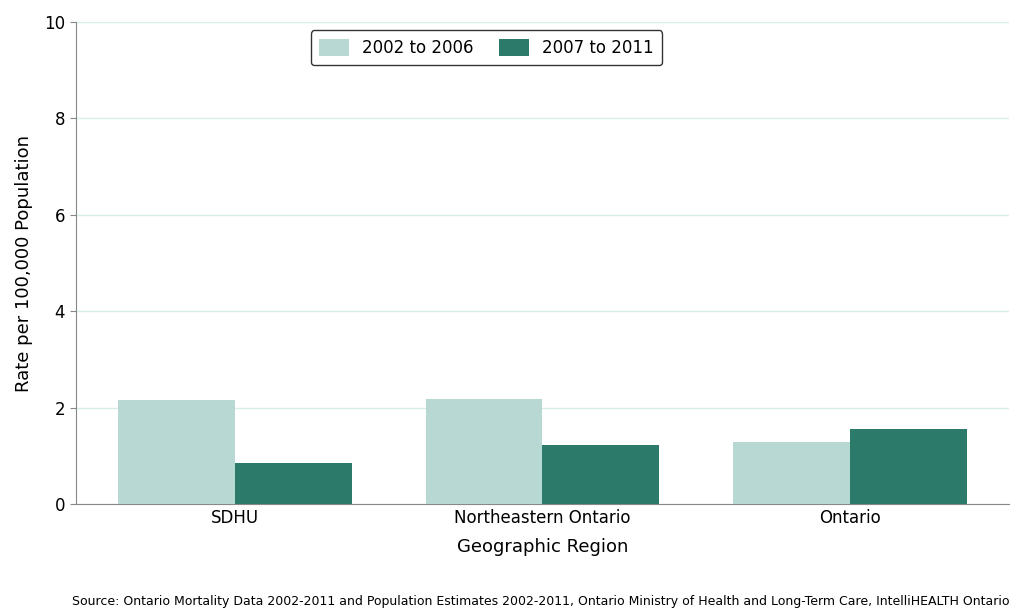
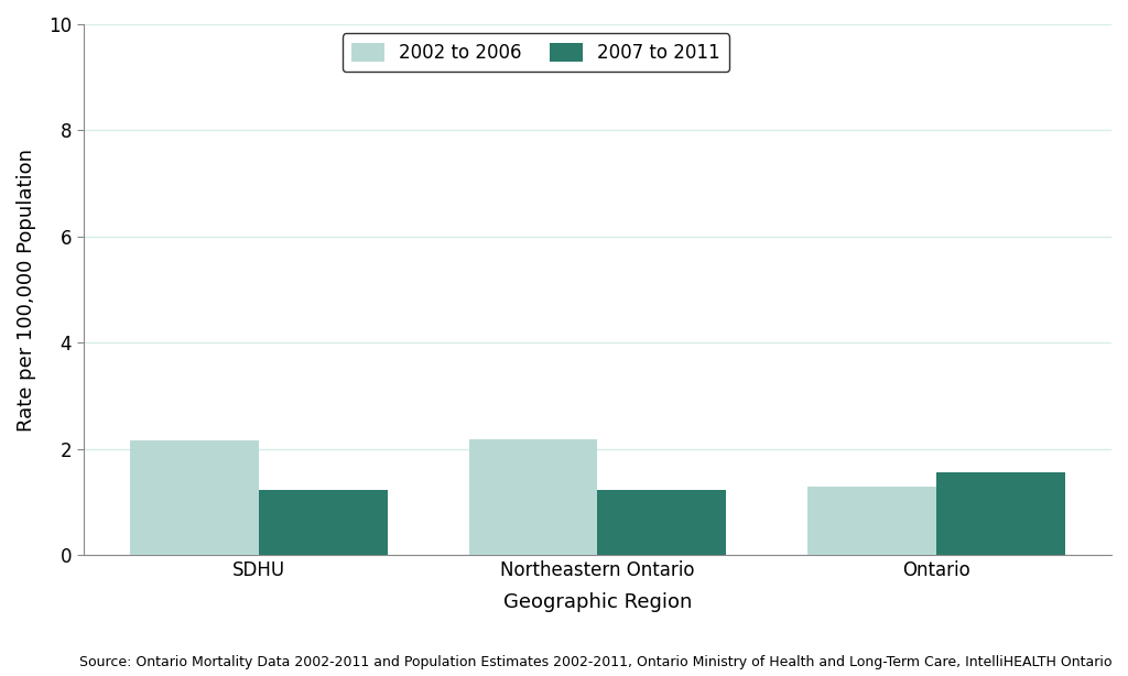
2007 to 2011/SDHU: 0.85 -> 1.22
